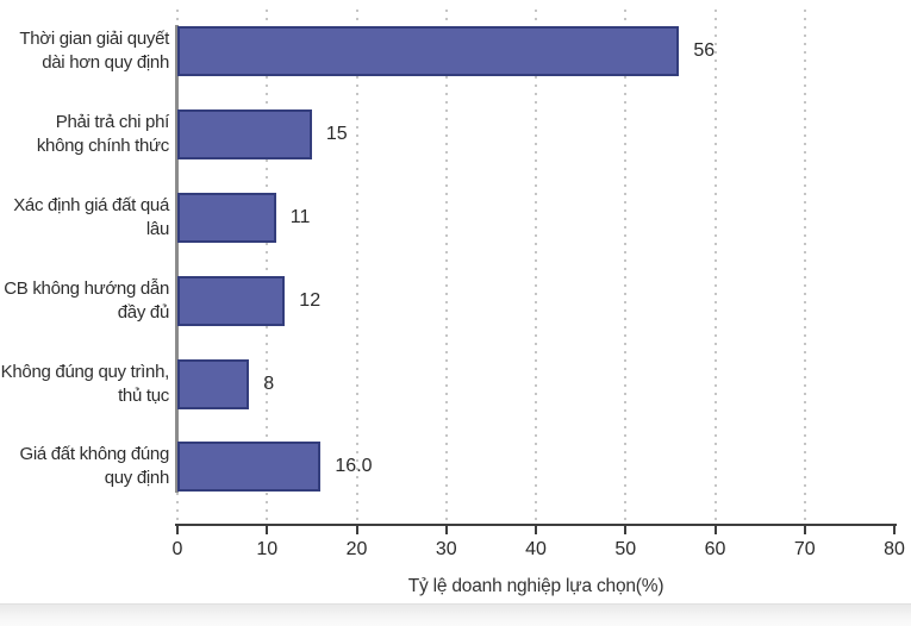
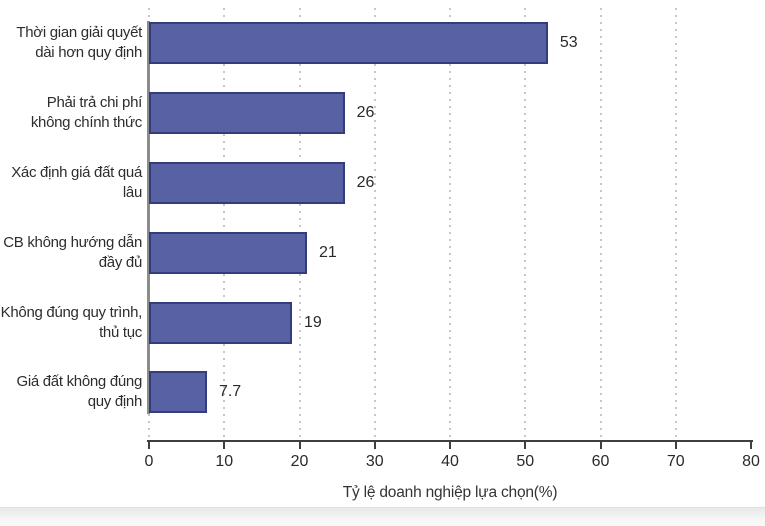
Thời gian giải quyết dài hơn quy định: 56 -> 53
Phải trả chi phí không chính thức: 15 -> 26
Xác định giá đất quá lâu: 11 -> 26
CB không hướng dẫn đầy đủ: 12 -> 21
Không đúng quy trình, thủ tục: 8 -> 19
Giá đất không đúng quy định: 16.0 -> 7.7
